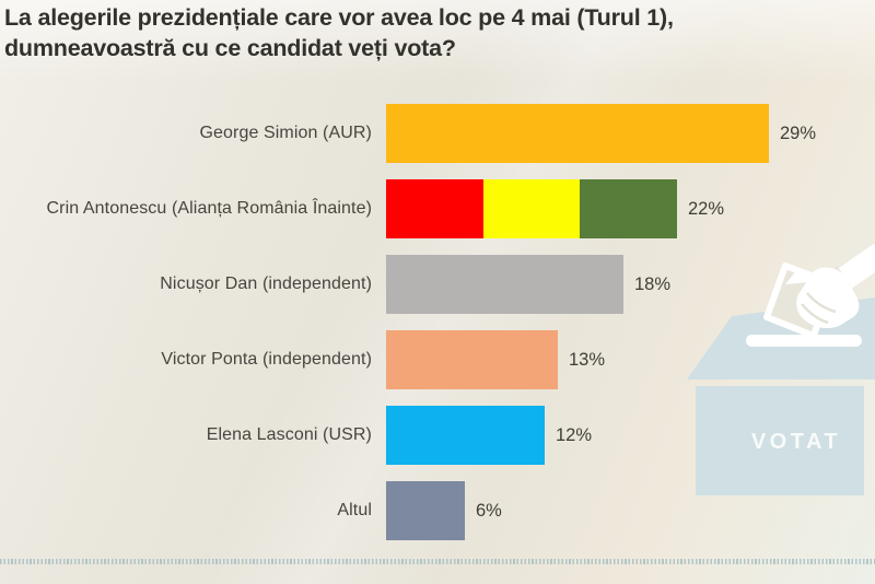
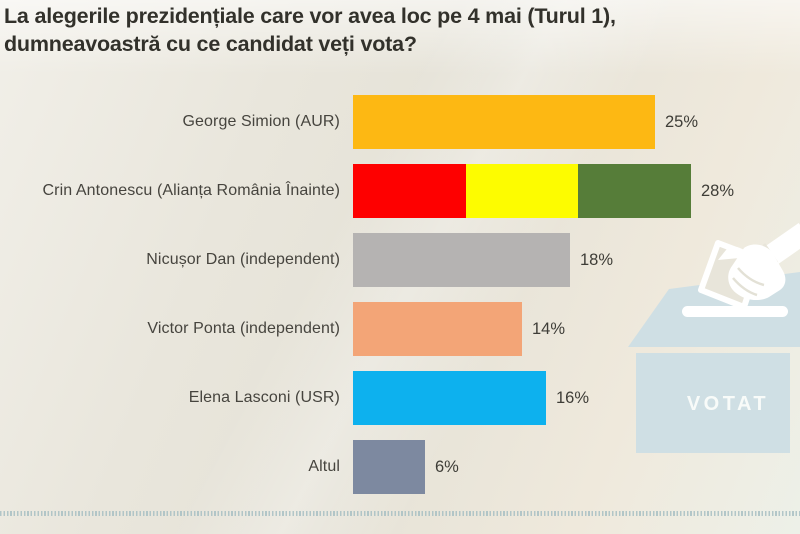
George Simion (AUR): 29% -> 25%
Crin Antonescu (Alianța România Înainte): 22% -> 28%
Victor Ponta (independent): 13% -> 14%
Elena Lasconi (USR): 12% -> 16%
